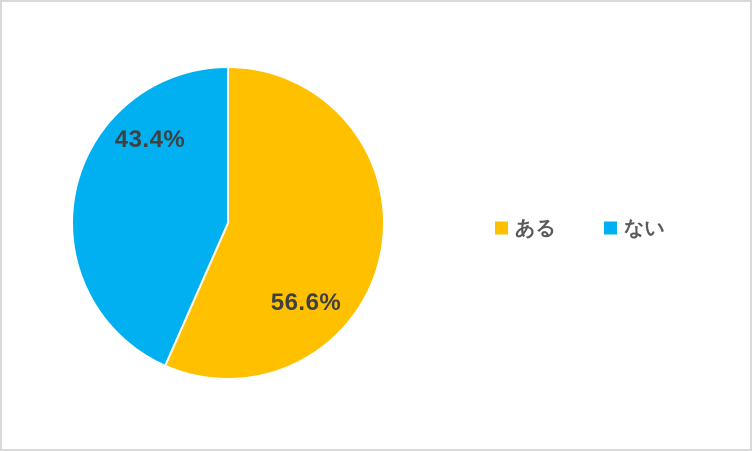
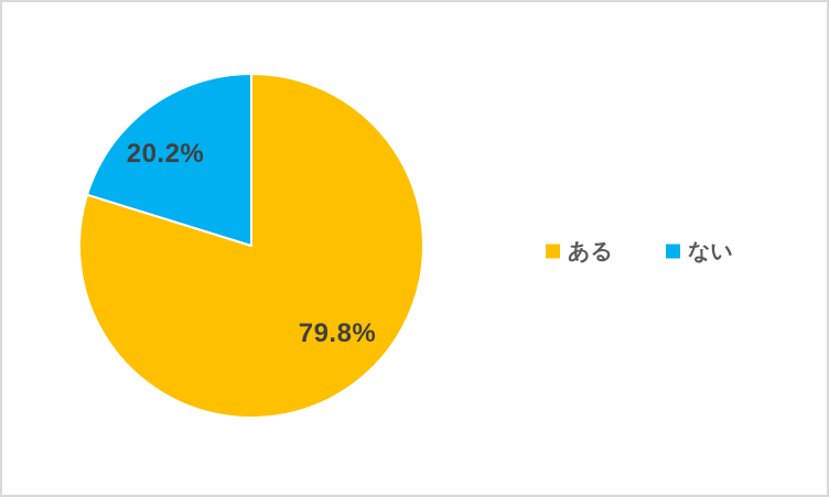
ある: 56.6% -> 79.8%
ない: 43.4% -> 20.2%
